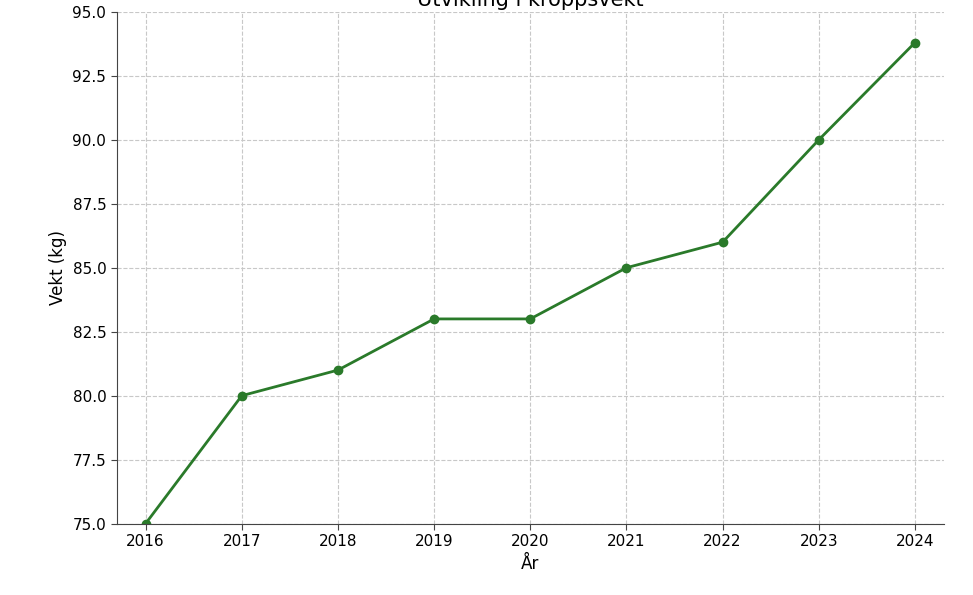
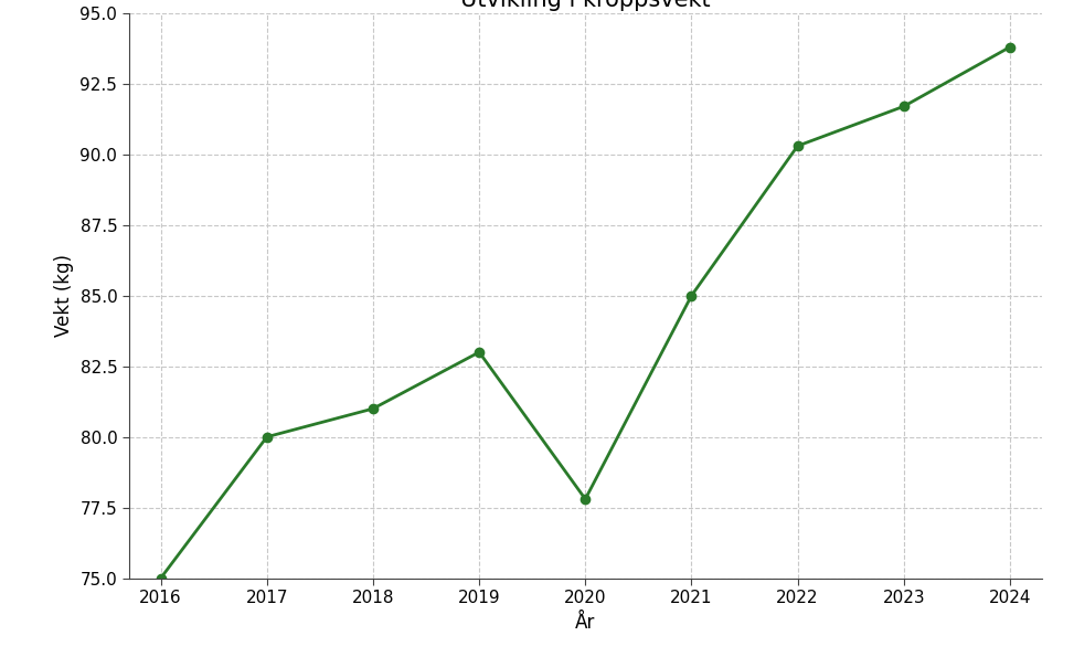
2020: 83.0 -> 77.8
2022: 86.0 -> 90.3
2023: 90.0 -> 91.7
